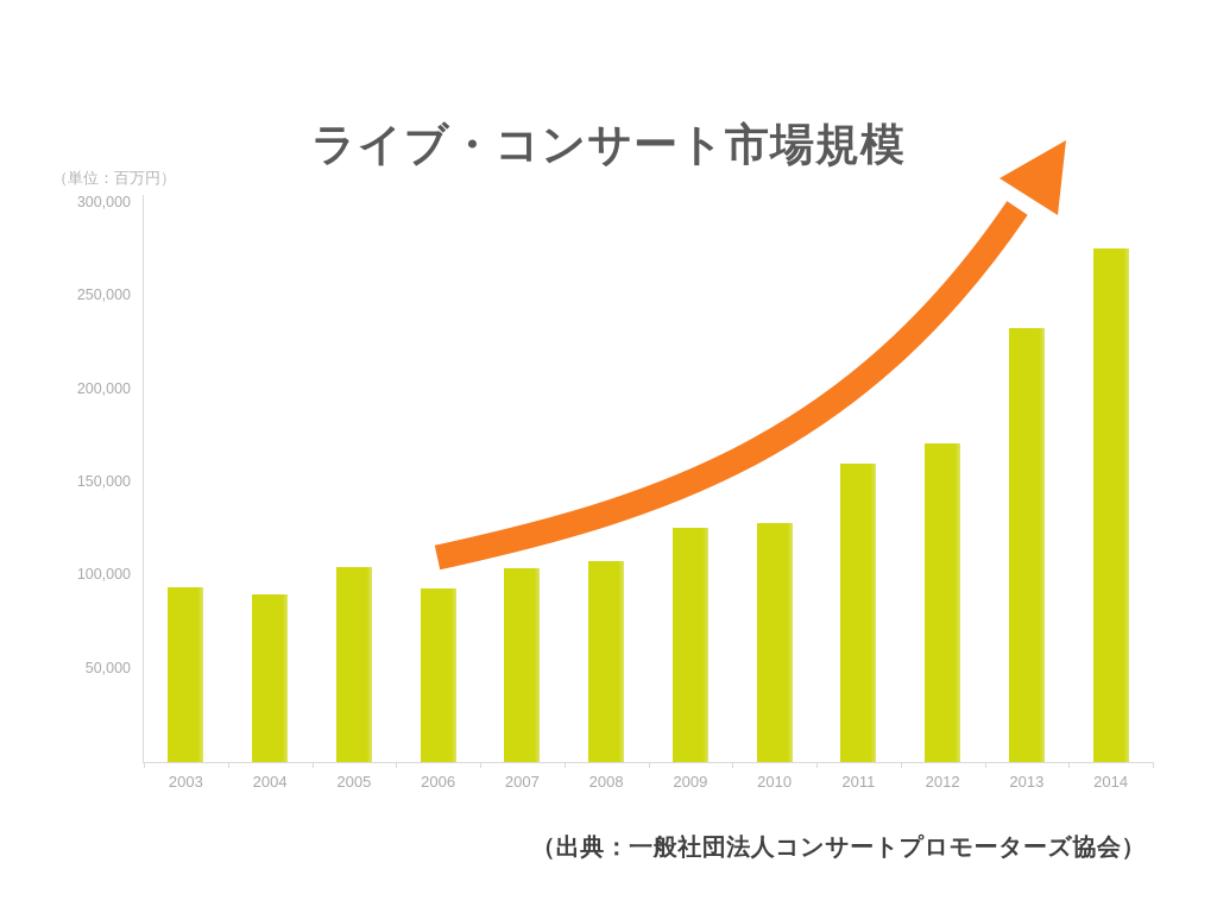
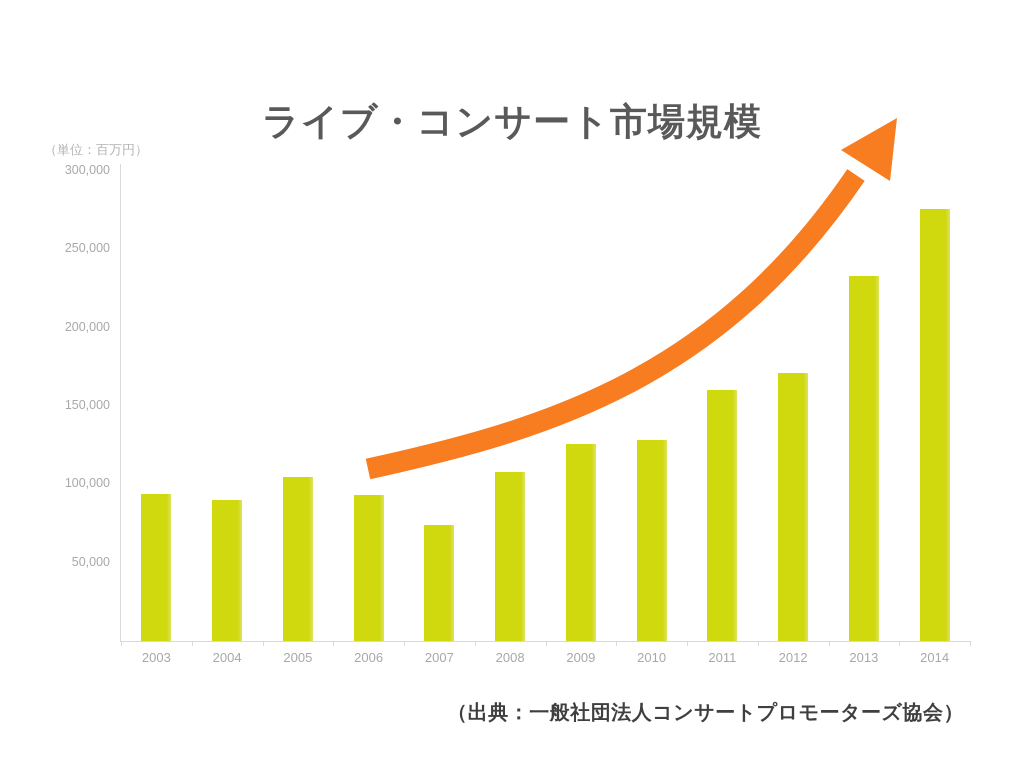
2007: 104000 -> 74000
